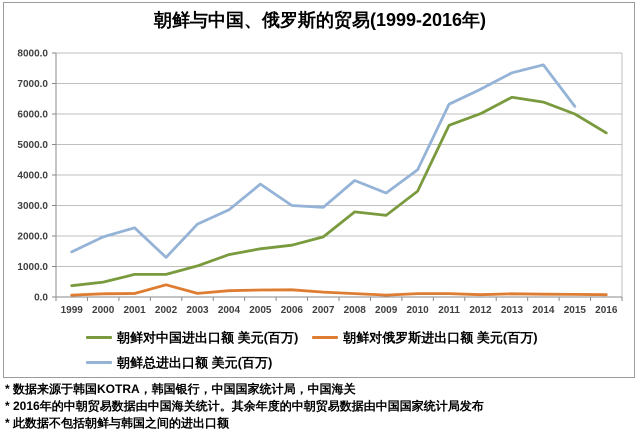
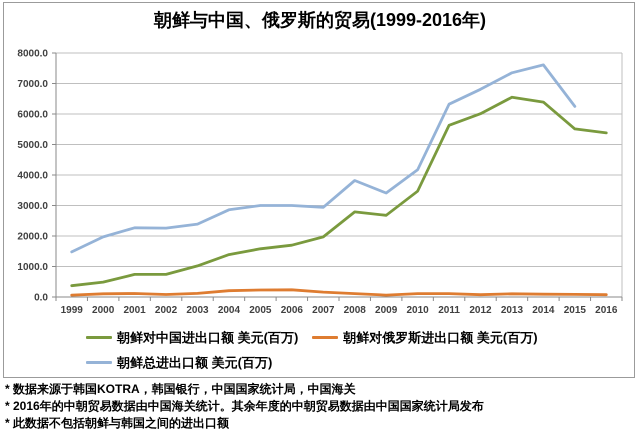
朝鲜对俄罗斯进出口额 美元(百万)/2002: 400 -> 100
朝鲜总进出口额 美元(百万)/2002: 1300 -> 2300
朝鲜总进出口额 美元(百万)/2005: 3700 -> 3000
朝鲜对中国进出口额 美元(百万)/2015: 6000 -> 5500
